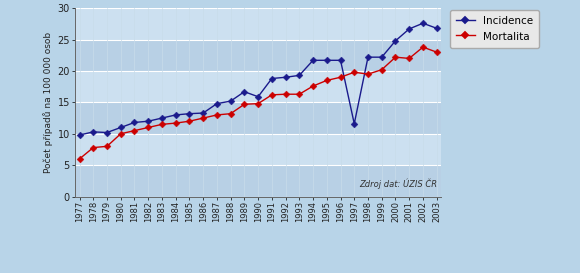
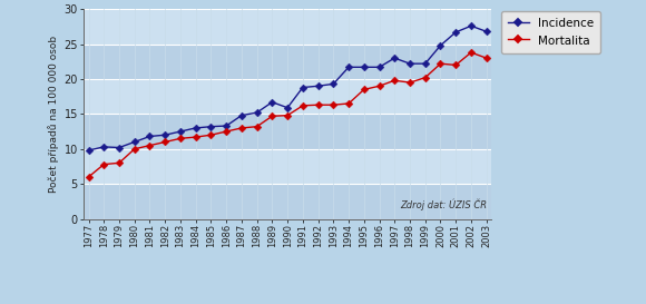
Mortalita/1994: 17.6 -> 16.5
Incidence/1997: 11.6 -> 23.0
